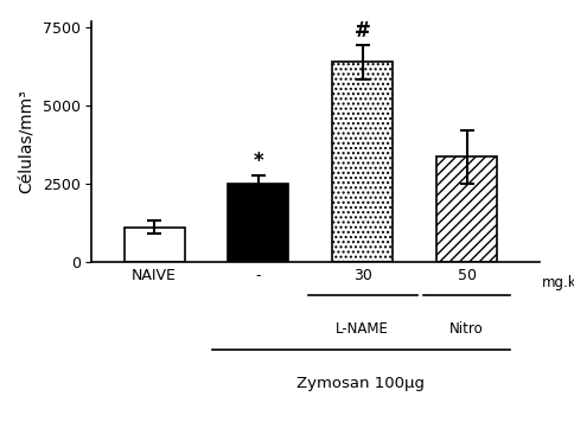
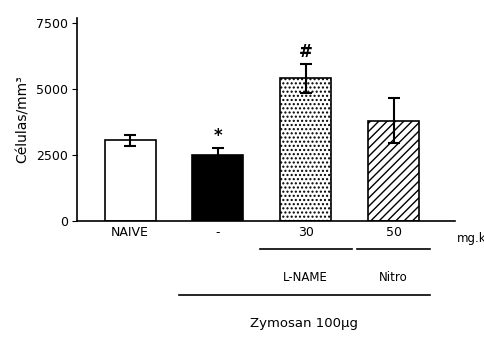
NAIVE: 1100 -> 3050
30: 6400 -> 5400
50: 3350 -> 3800
